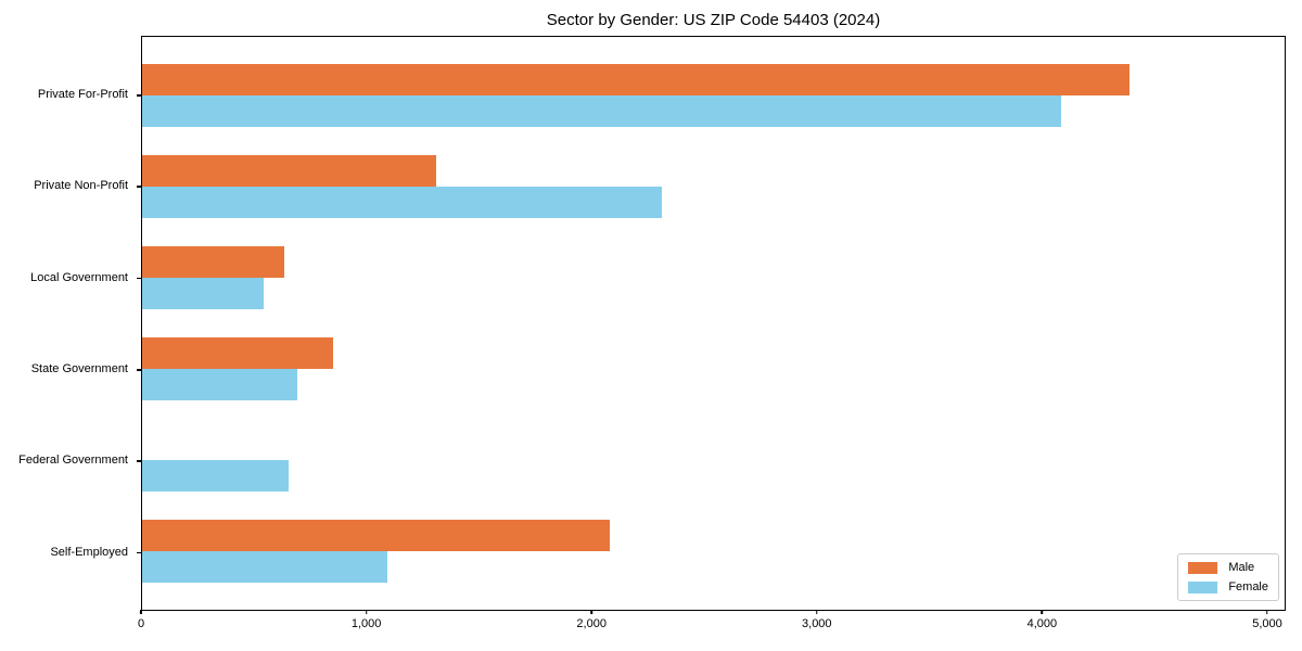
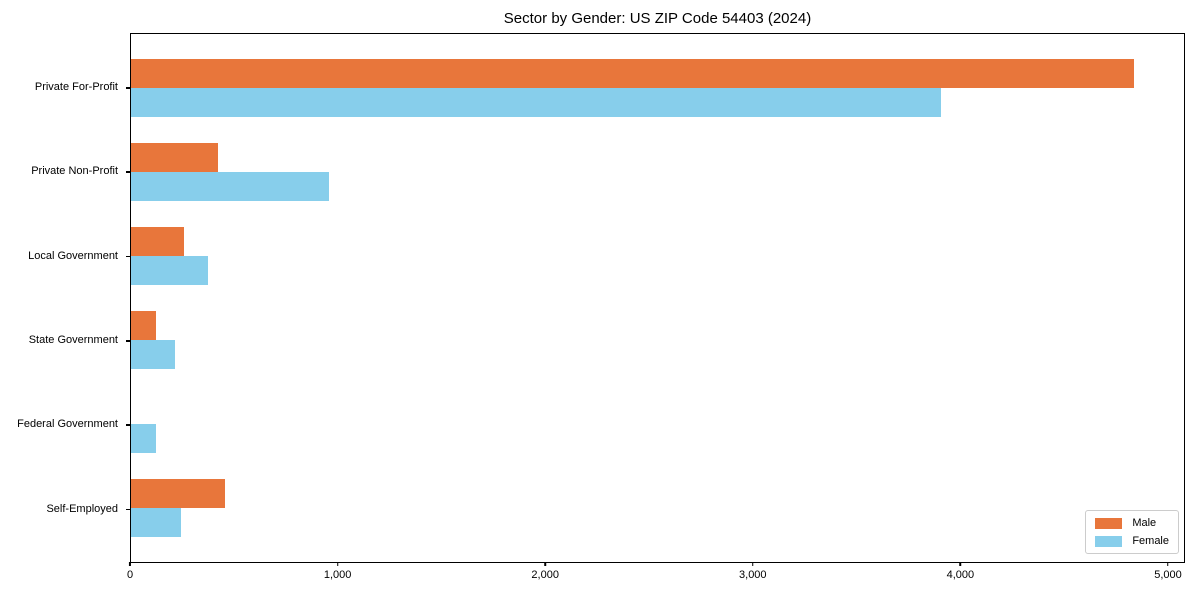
Male/Private For-Profit: 4390 -> 4840
Female/Private For-Profit: 4090 -> 3910
Male/Private Non-Profit: 1310 -> 420
Female/Private Non-Profit: 2310 -> 960
Male/Local Government: 630 -> 260
Female/Local Government: 540 -> 370
Male/State Government: 850 -> 120
Female/State Government: 690 -> 210
Female/Federal Government: 650 -> 120
Male/Self-Employed: 2080 -> 460
Female/Self-Employed: 1090 -> 240
